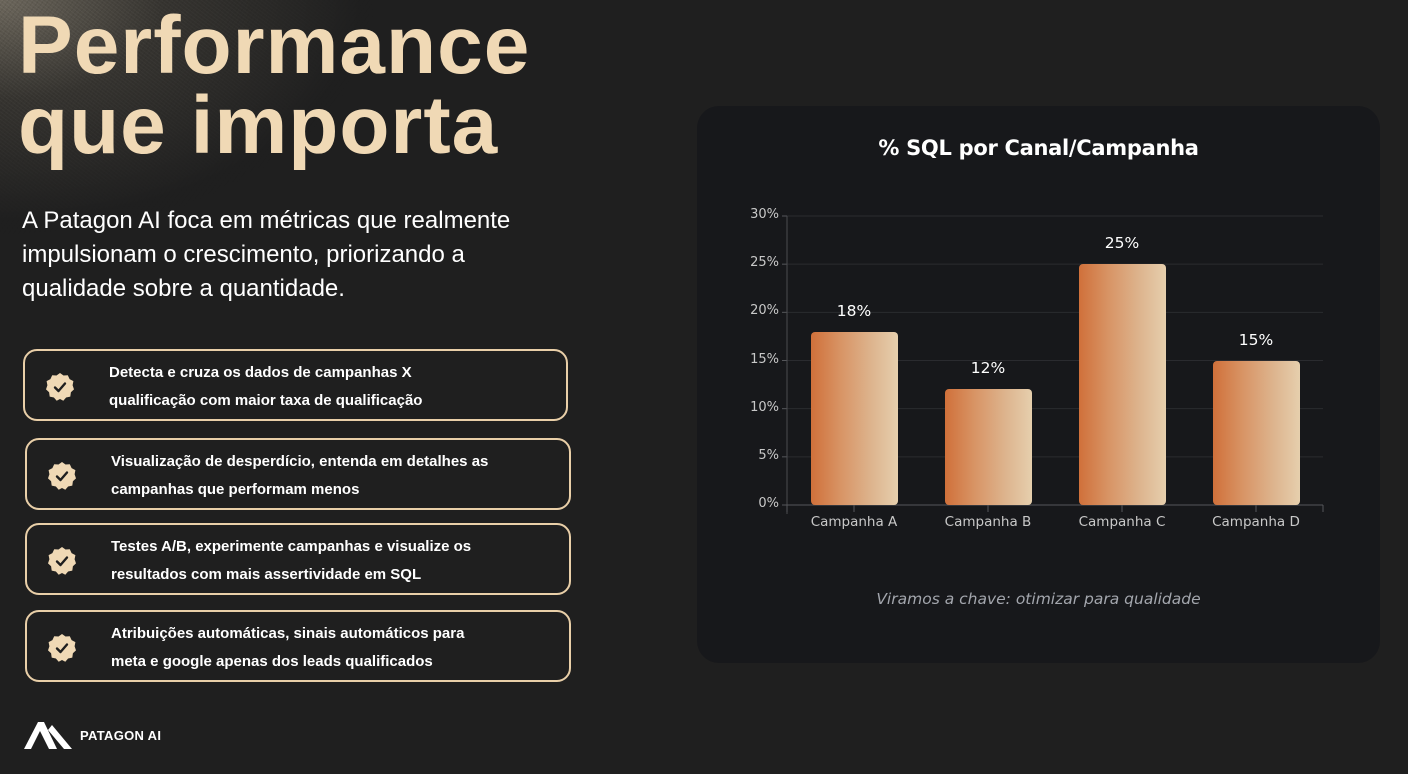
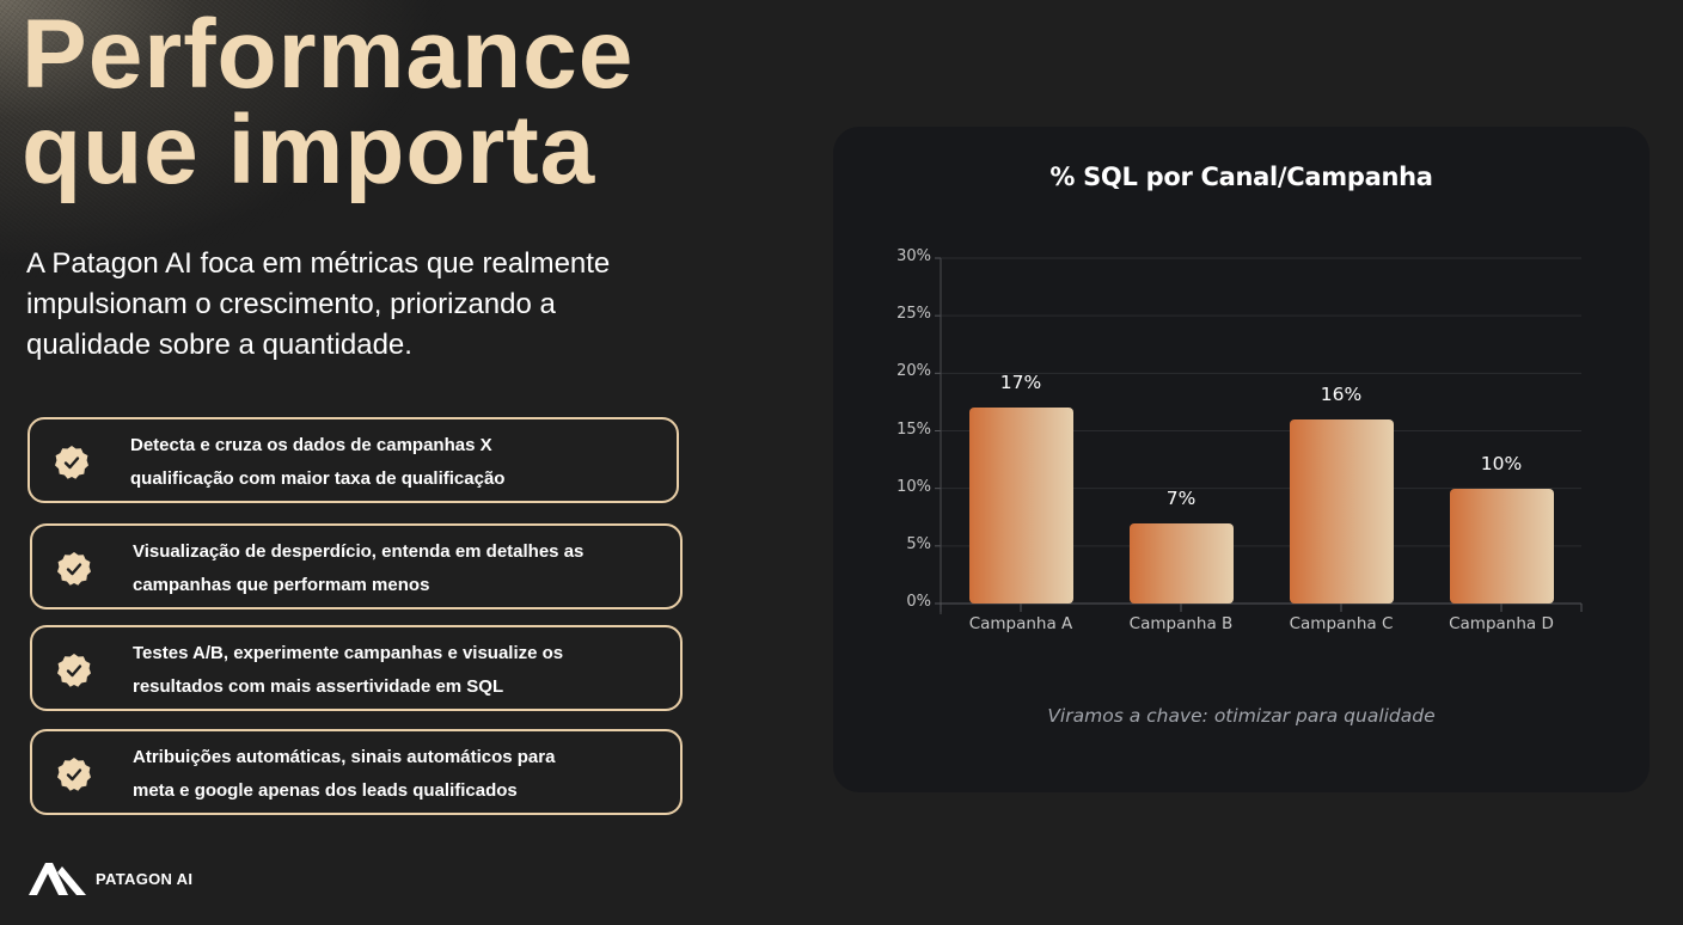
Campanha A: 18% -> 17%
Campanha B: 12% -> 7%
Campanha C: 25% -> 16%
Campanha D: 15% -> 10%
